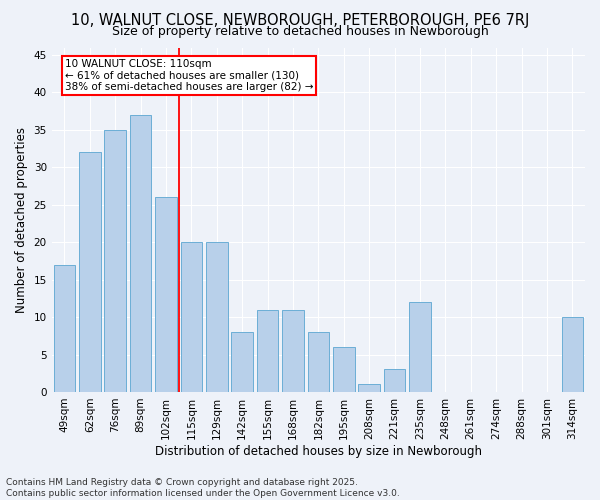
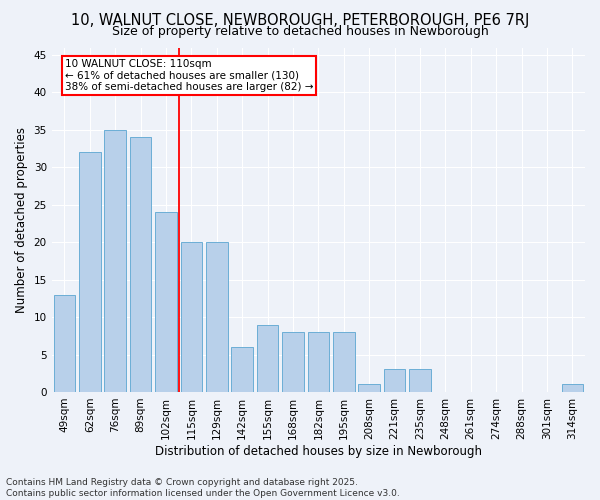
49sqm: 17 -> 13
89sqm: 37 -> 34
102sqm: 26 -> 24
142sqm: 8 -> 6
155sqm: 11 -> 9
168sqm: 11 -> 8
195sqm: 6 -> 8
235sqm: 12 -> 3
314sqm: 10 -> 1
